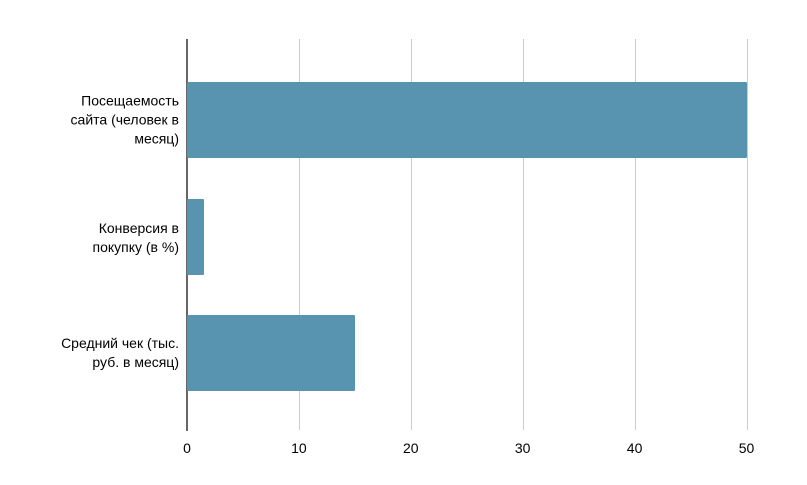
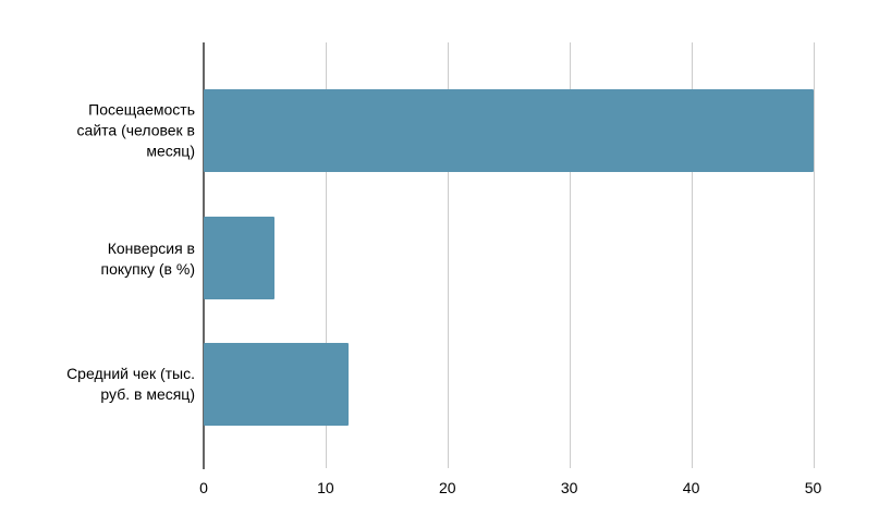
Конверсия в покупку (в %): 1.5 -> 5.8
Средний чек (тыс. руб. в месяц): 15.0 -> 11.9
